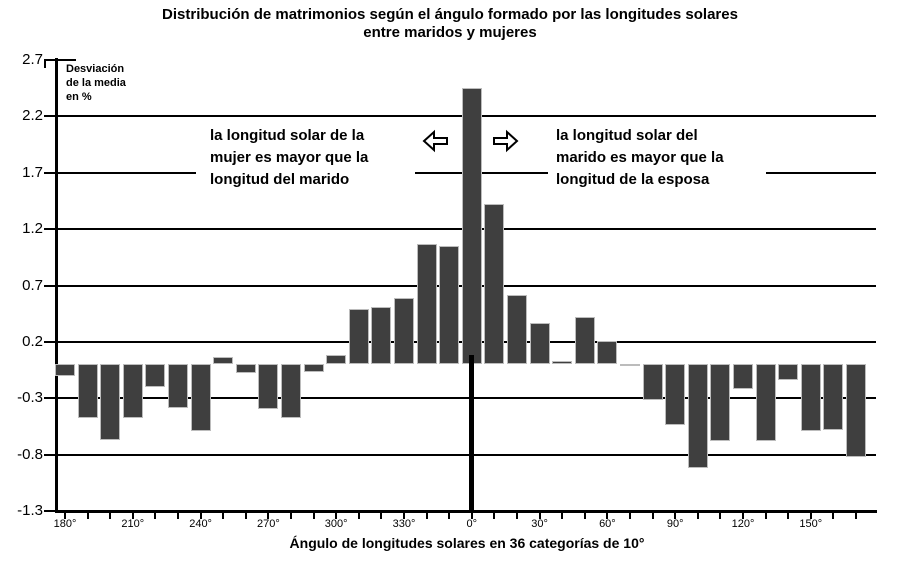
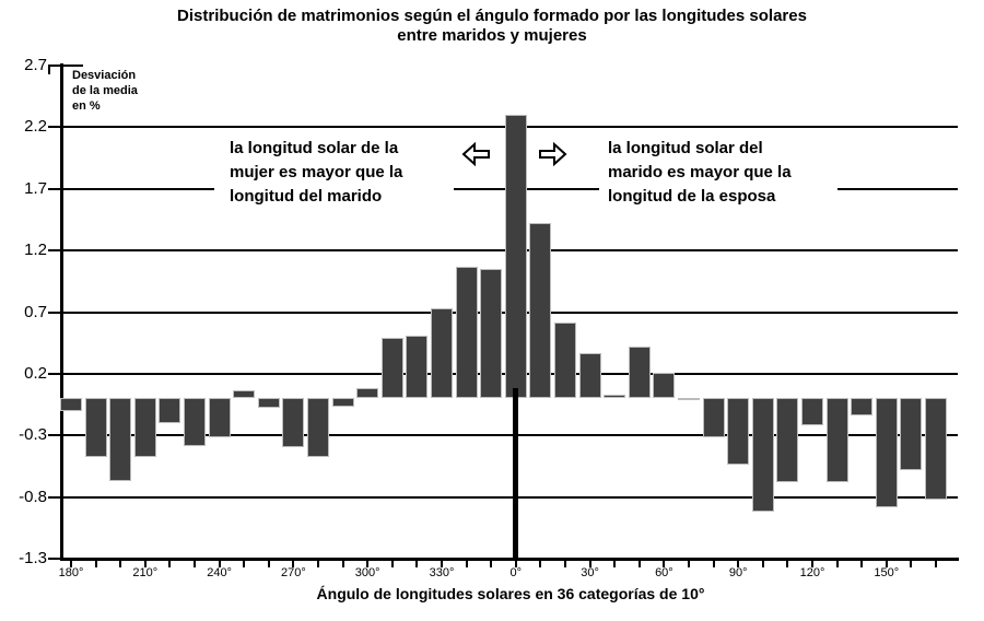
240°: -0.59 -> -0.32
330°: 0.59 -> 0.73
0°: 2.45 -> 2.30
150°: -0.59 -> -0.88
